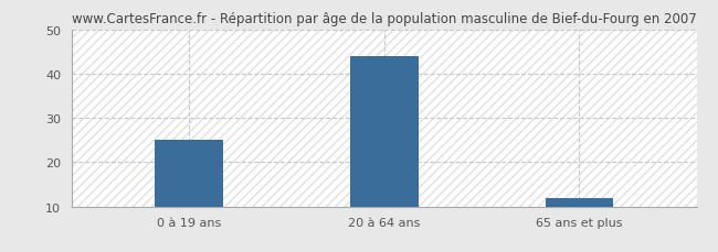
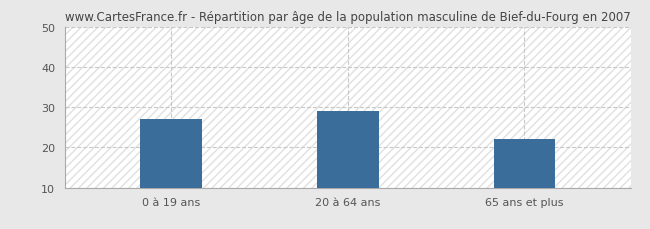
0 à 19 ans: 25 -> 27
20 à 64 ans: 44 -> 29
65 ans et plus: 12 -> 22
